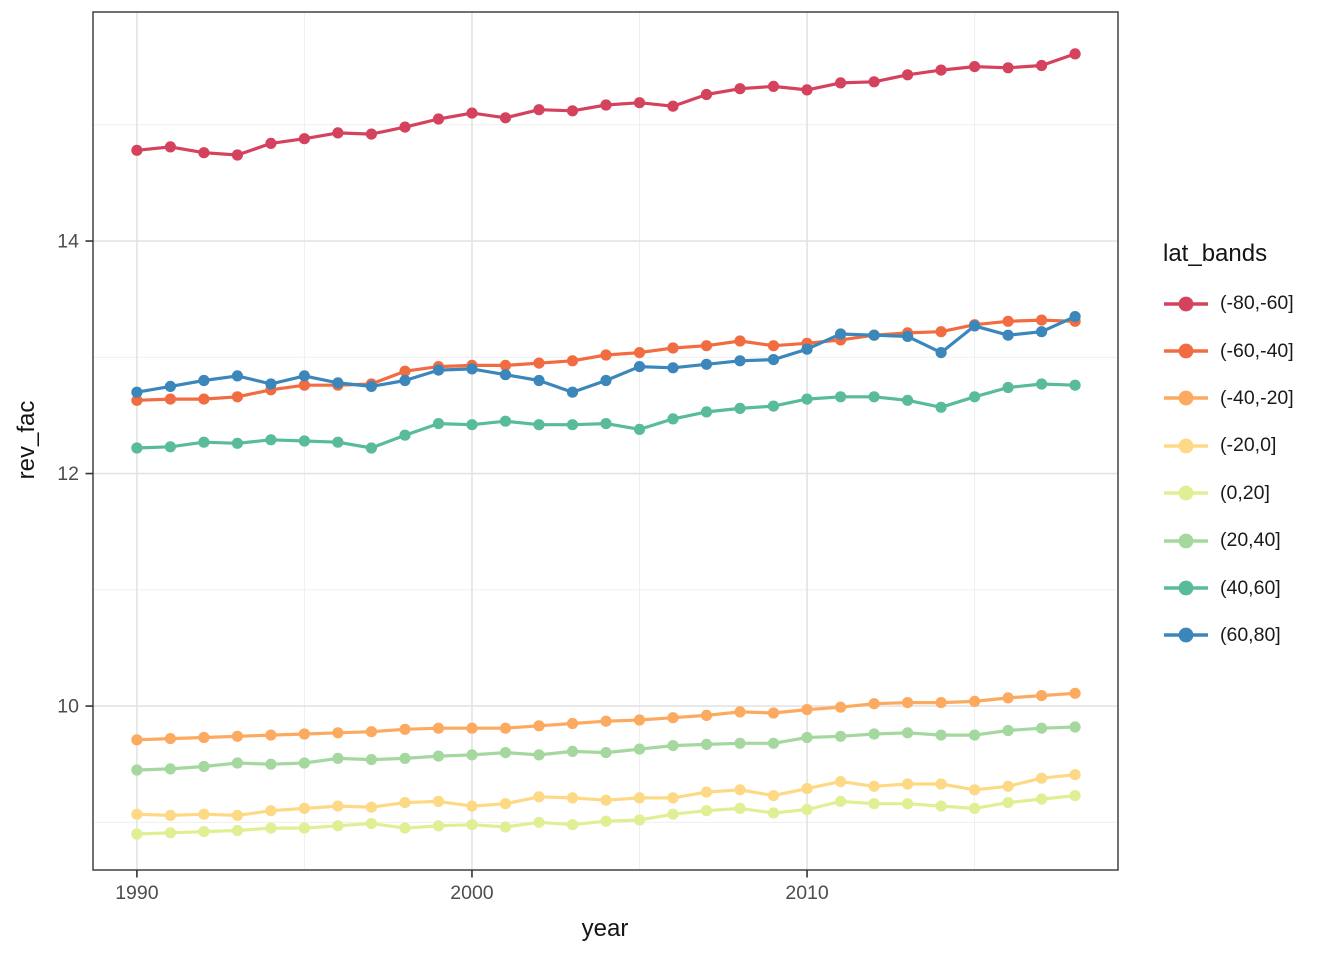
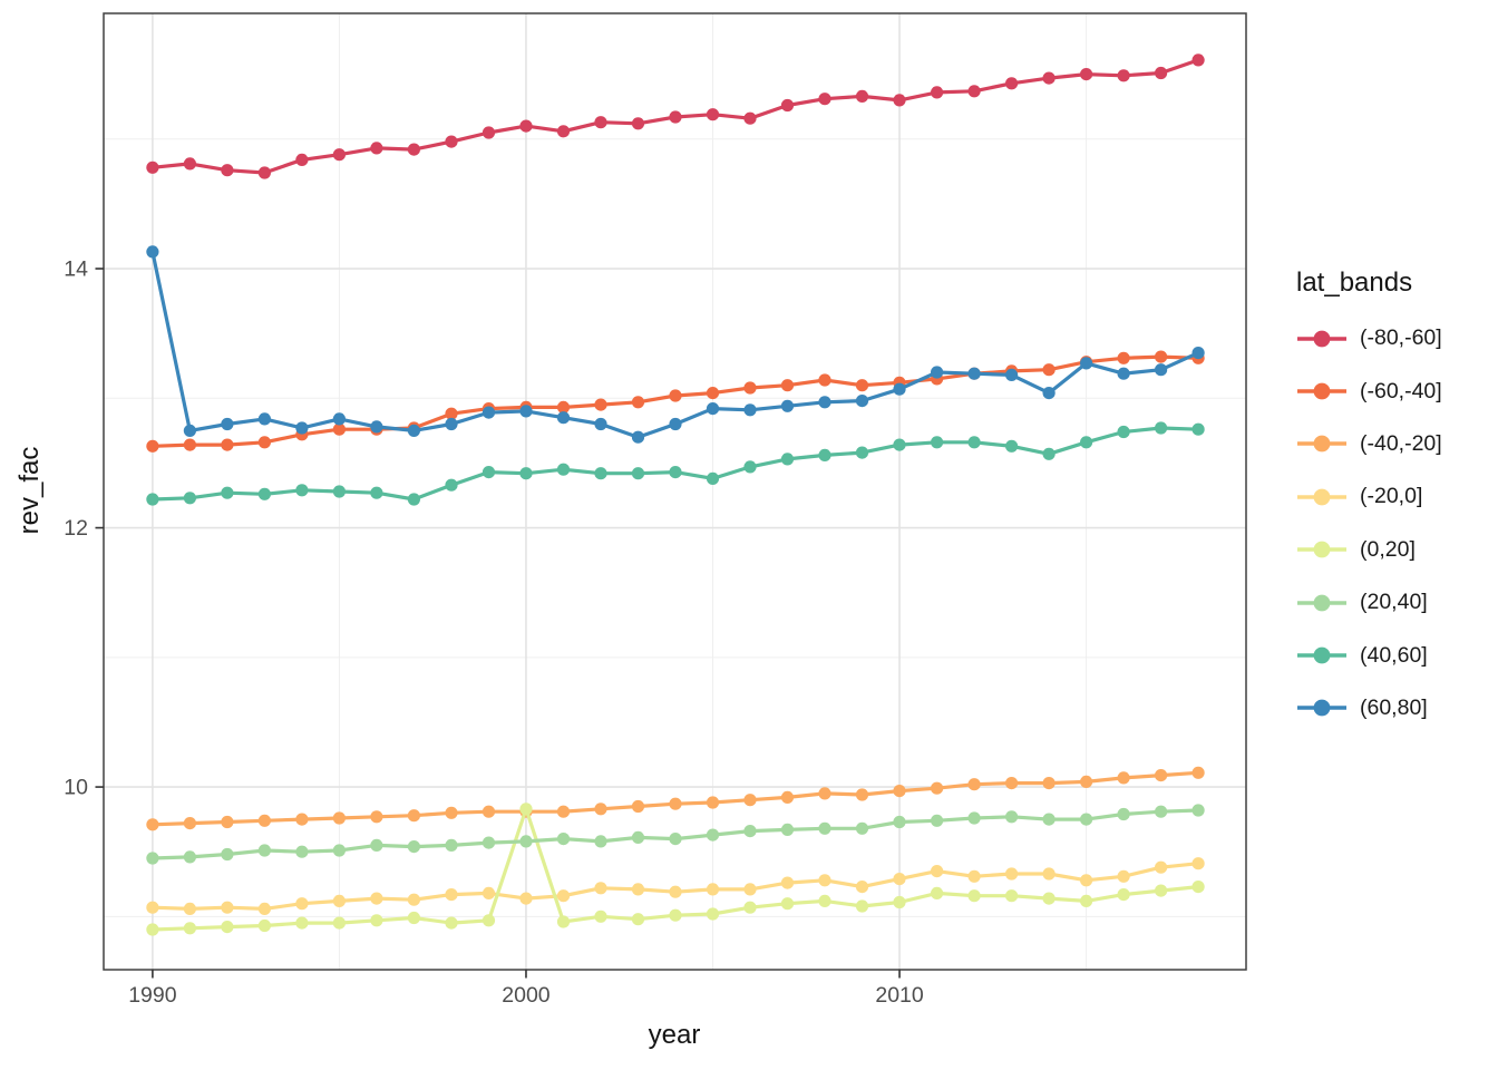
(60,80]/1990: 12.70 -> 14.13
(0,20]/2000: 8.98 -> 9.83
